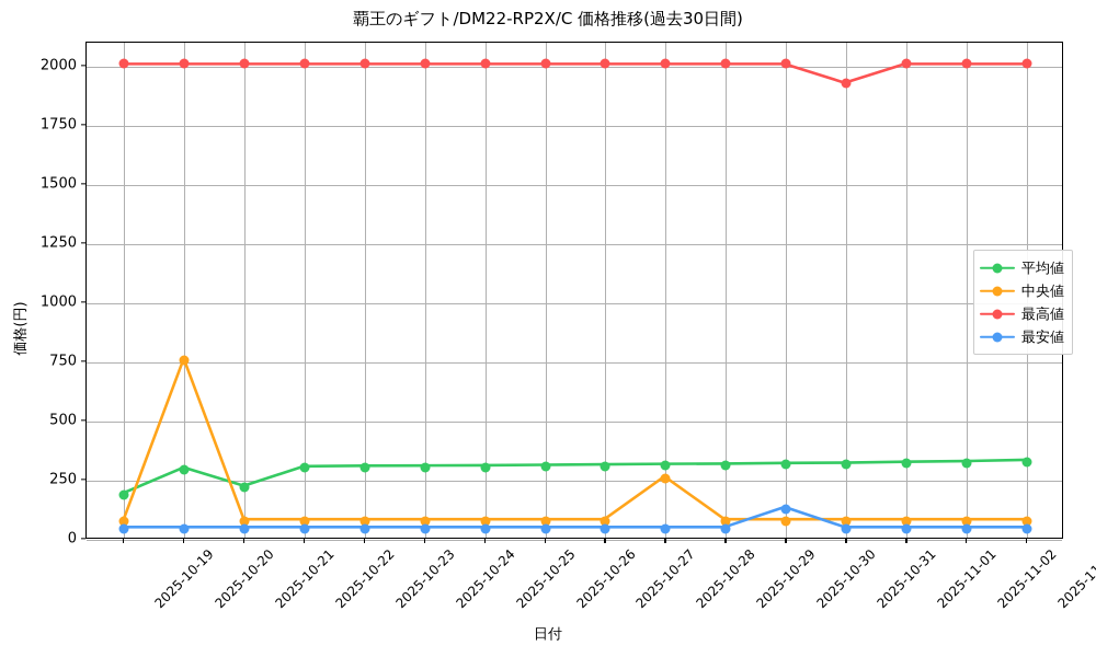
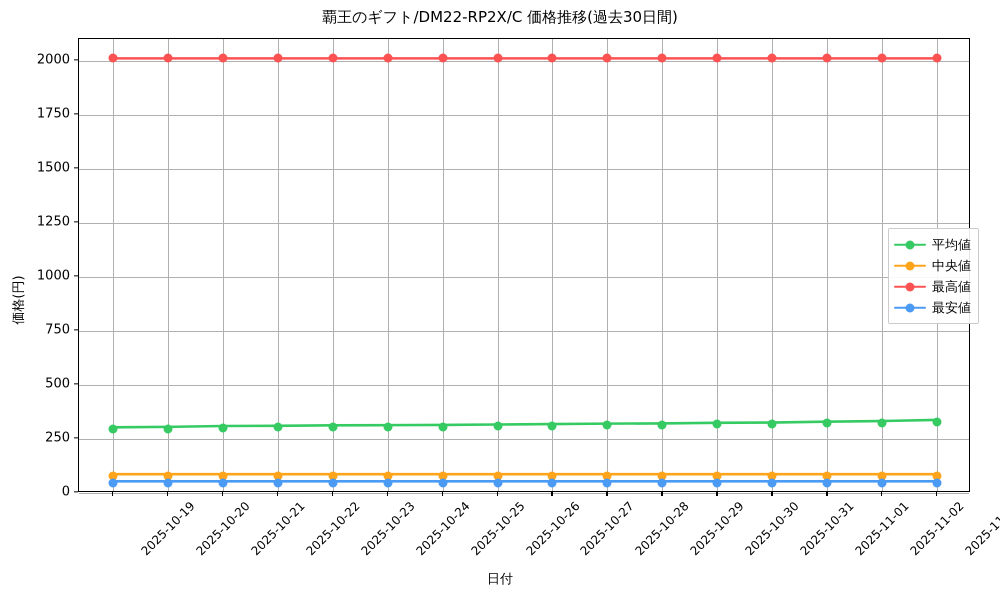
平均値/2025-10-19: 190 -> 300
中央値/2025-10-20: 760 -> 80
平均値/2025-10-21: 220 -> 300
中央値/2025-10-28: 260 -> 80
最安値/2025-10-30: 130 -> 40
最高値/2025-10-31: 1930 -> 2010
